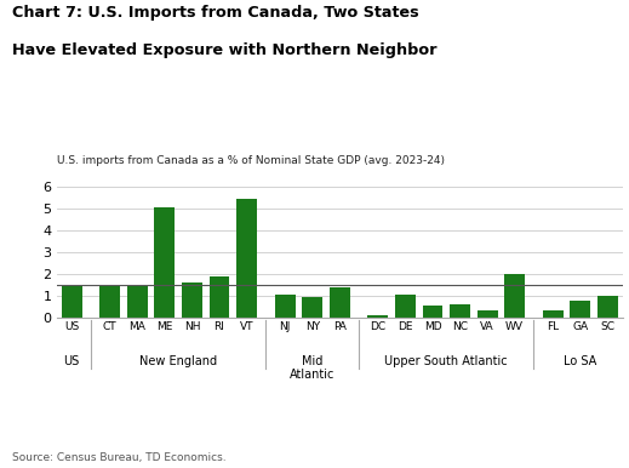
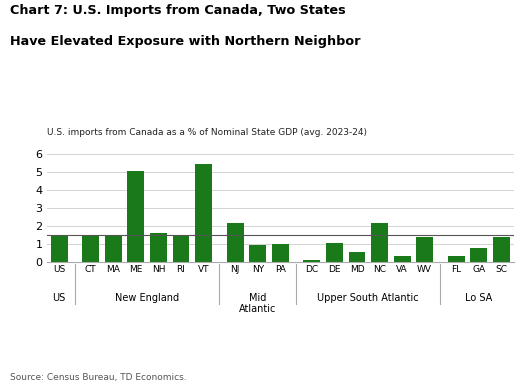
RI: 1.9 -> 1.5
NJ: 1.1 -> 2.2
PA: 1.4 -> 1.0
NC: 0.6 -> 2.2
WV: 2.0 -> 1.4
SC: 1.1 -> 1.4
